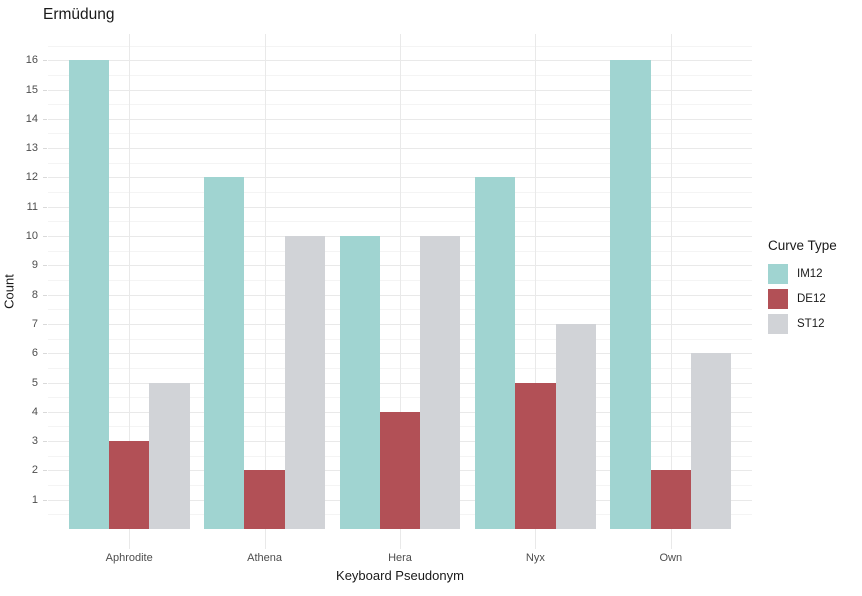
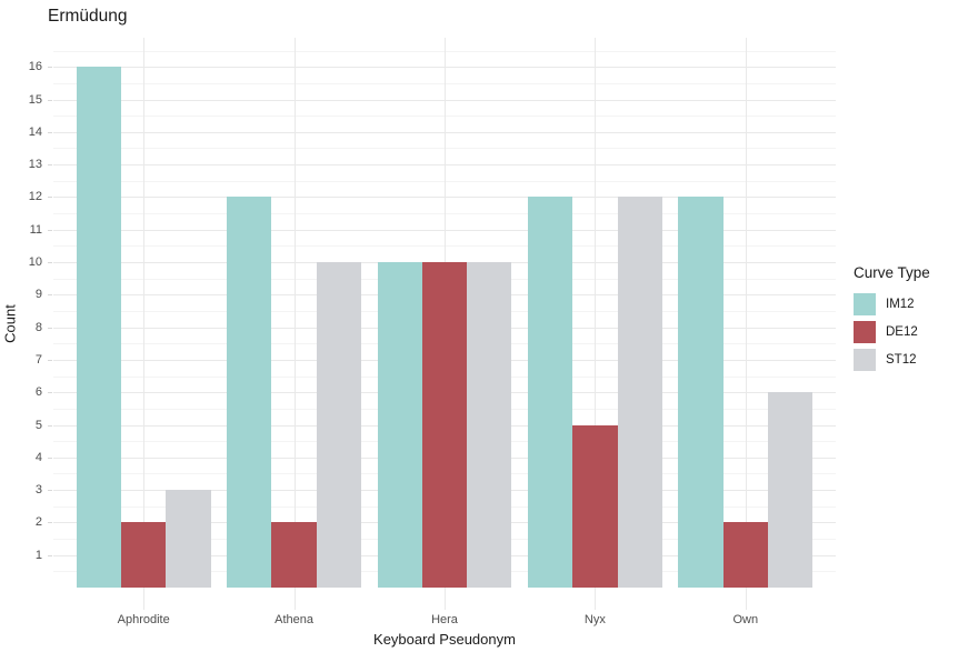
DE12/Aphrodite: 3 -> 2
ST12/Aphrodite: 5 -> 3
DE12/Hera: 4 -> 10
ST12/Nyx: 7 -> 12
IM12/Own: 16 -> 12
